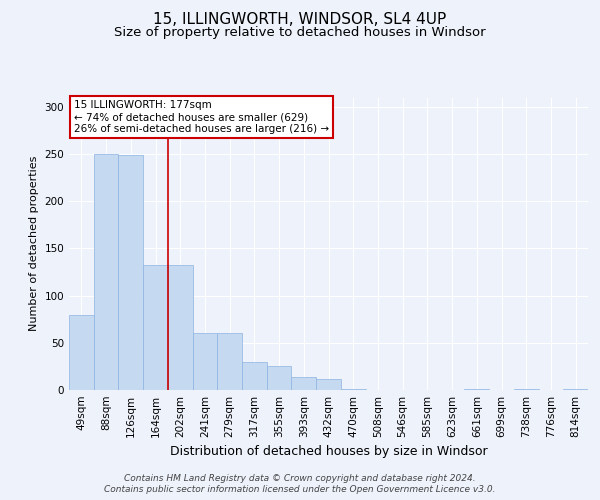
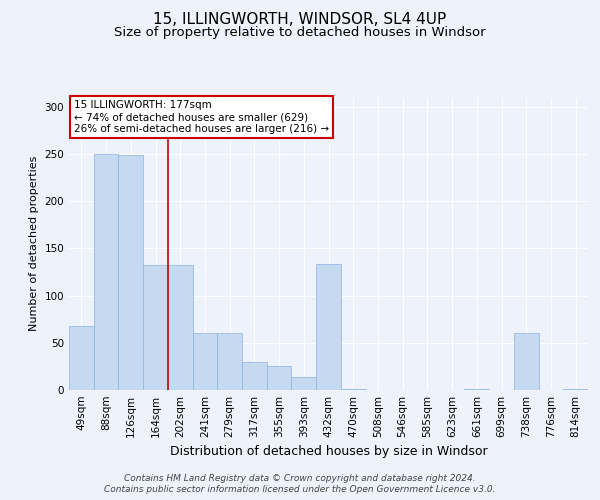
49sqm: 80 -> 68
432sqm: 12 -> 134
738sqm: 1 -> 60
